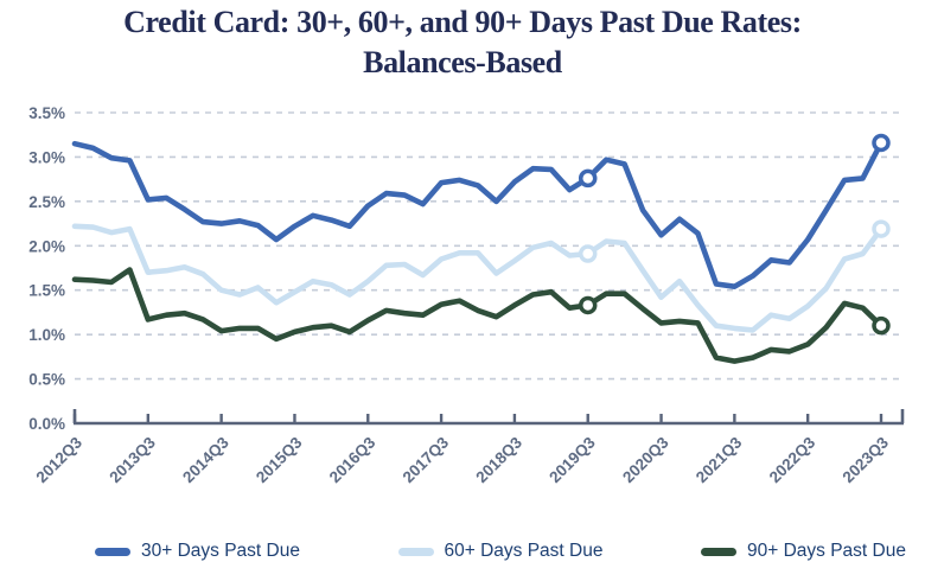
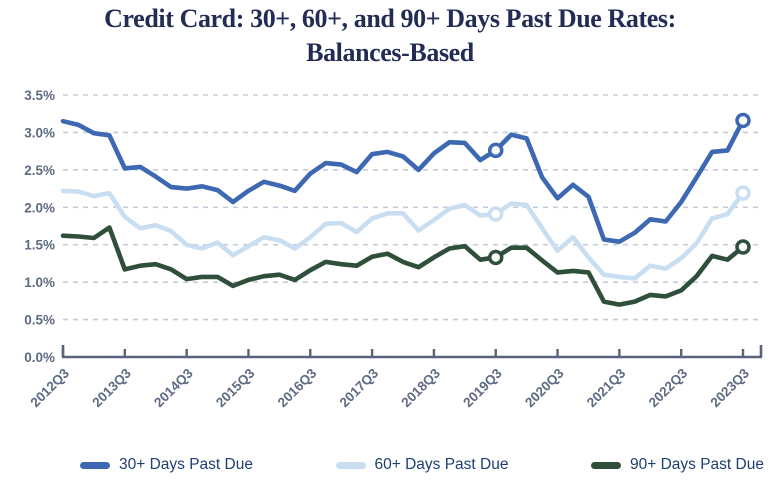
60+ Days Past Due/2013Q3: 1.7% -> 1.9%
90+ Days Past Due/2023Q3: 1.1% -> 1.5%
